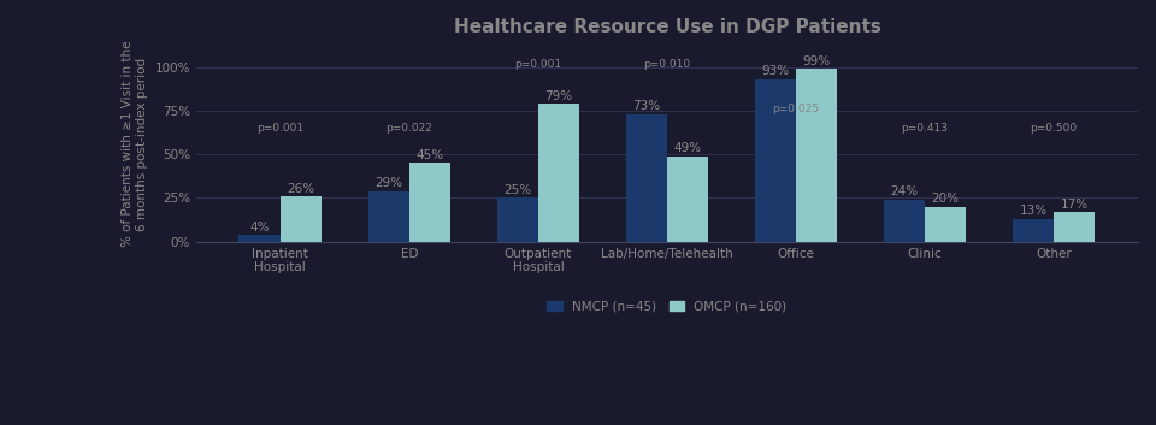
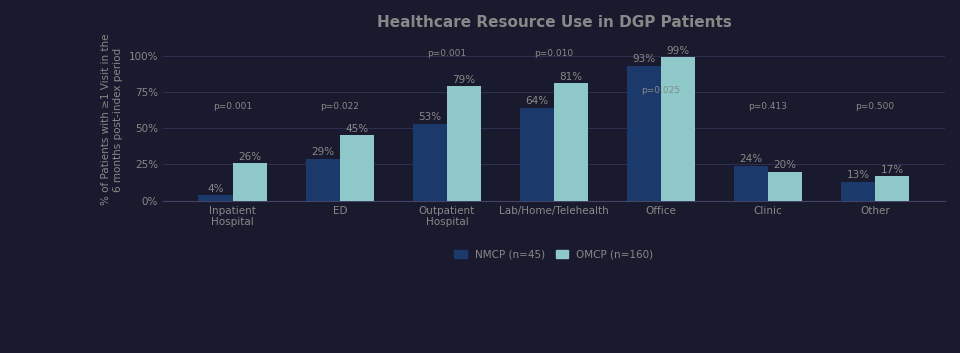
NMCP (n=45)/Outpatient Hospital: 25% -> 53%
NMCP (n=45)/Lab/Home/Telehealth: 73% -> 64%
OMCP (n=160)/Lab/Home/Telehealth: 49% -> 81%
